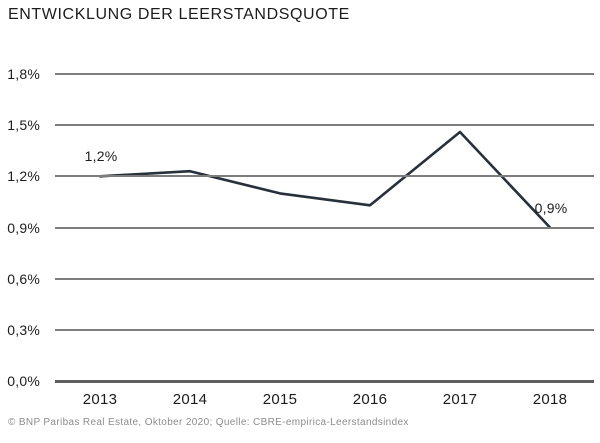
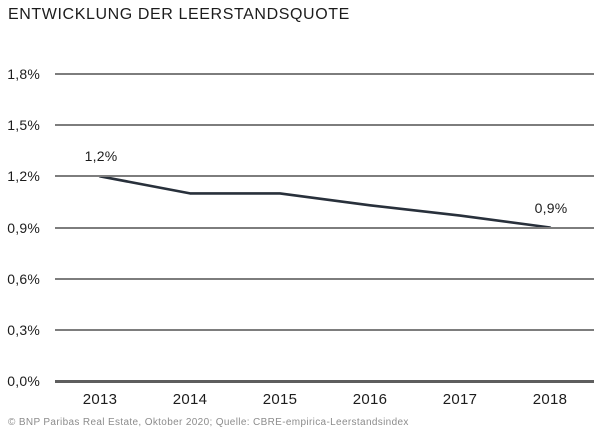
2014: 1,23% -> 1,10%
2017: 1,46% -> 0,97%
